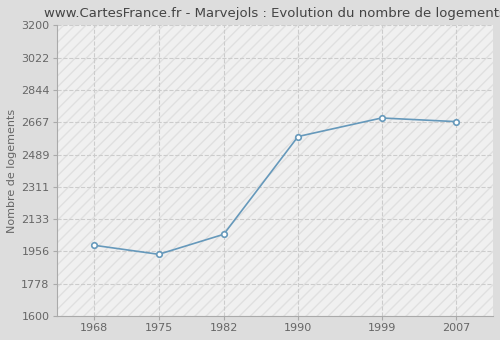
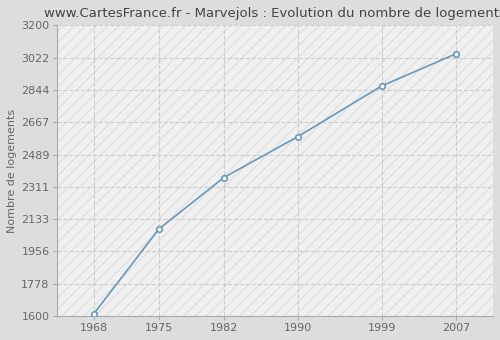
1968: 1990 -> 1610
1975: 1940 -> 2080
1982: 2050 -> 2360
1999: 2690 -> 2870
2007: 2670 -> 3040
